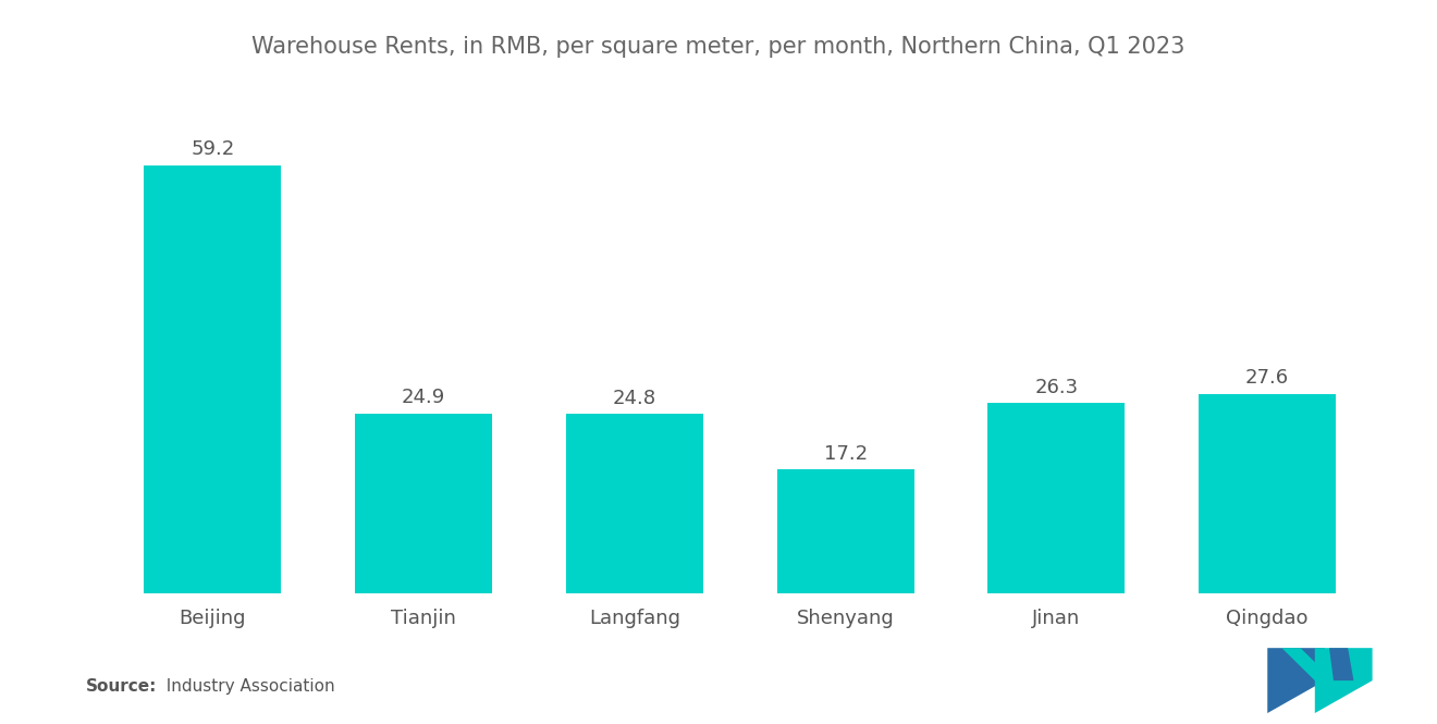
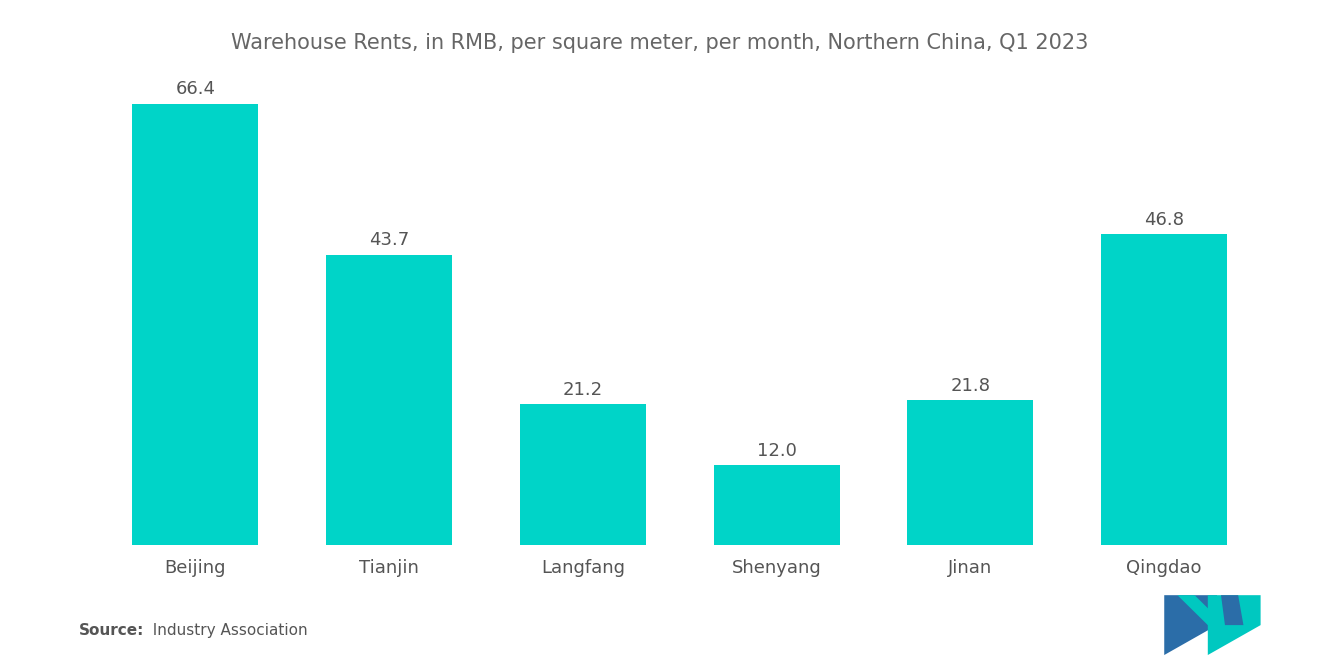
Beijing: 59.2 -> 66.4
Tianjin: 24.9 -> 43.7
Langfang: 24.8 -> 21.2
Shenyang: 17.2 -> 12.0
Jinan: 26.3 -> 21.8
Qingdao: 27.6 -> 46.8
